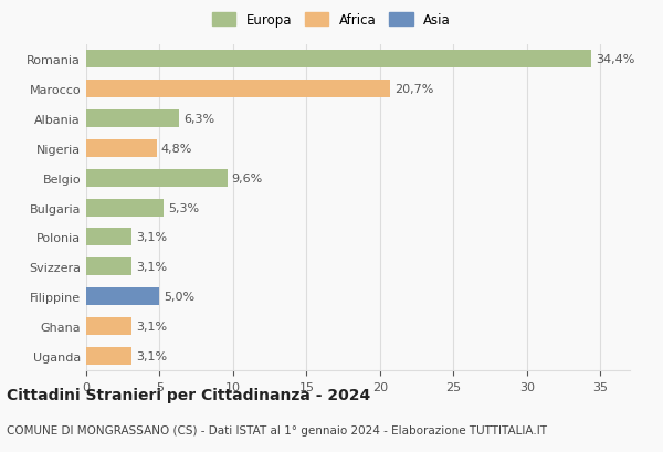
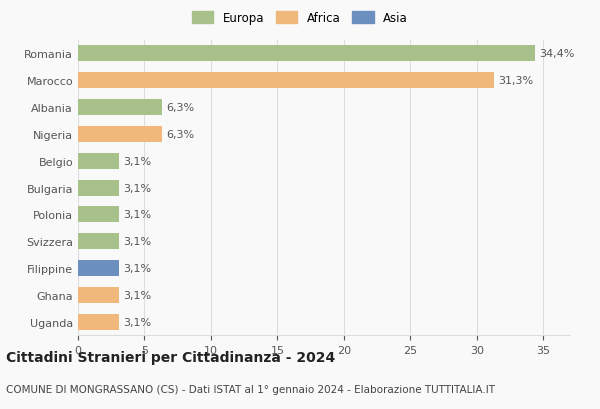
Marocco: 20,7% -> 31,3%
Nigeria: 4,8% -> 6,3%
Belgio: 9,6% -> 3,1%
Bulgaria: 5,3% -> 3,1%
Filippine: 5,0% -> 3,1%
